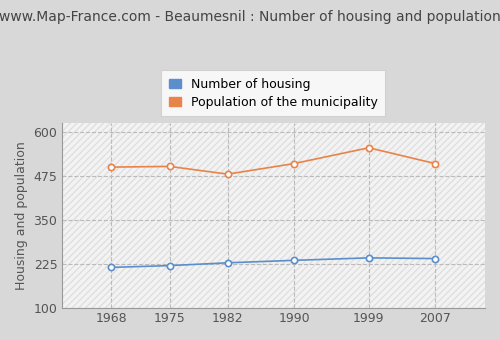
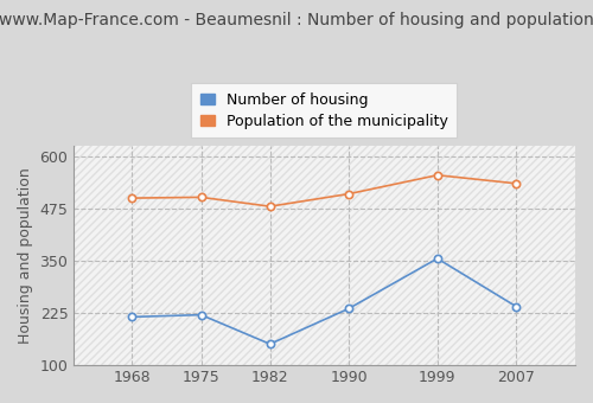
Number of housing/1982: 228 -> 150
Number of housing/1999: 242 -> 355
Population of the municipality/2007: 510 -> 535
